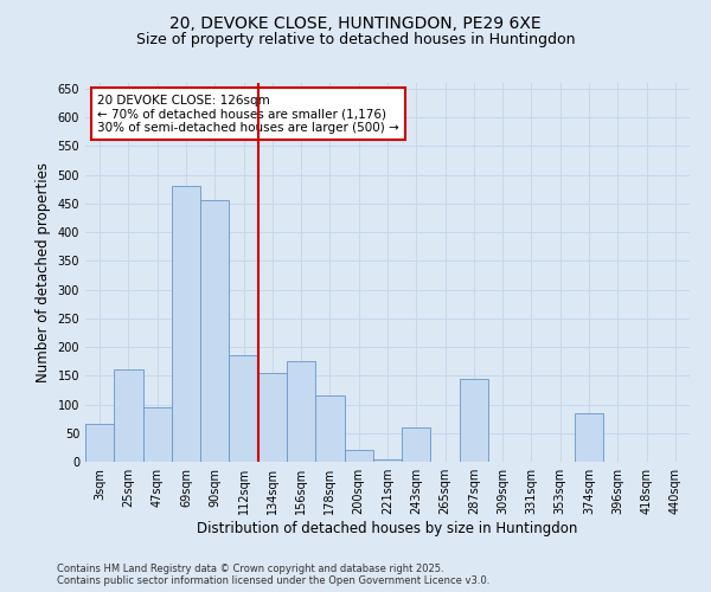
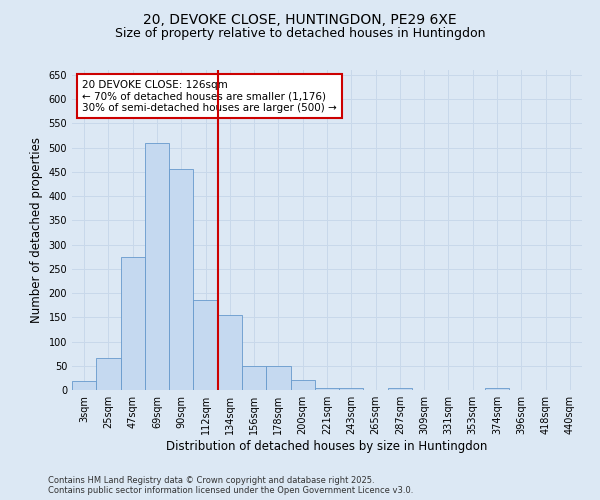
3sqm: 65 -> 18
25sqm: 160 -> 65
47sqm: 95 -> 275
69sqm: 480 -> 510
156sqm: 175 -> 50
178sqm: 115 -> 50
243sqm: 60 -> 5
287sqm: 145 -> 5
374sqm: 85 -> 5
